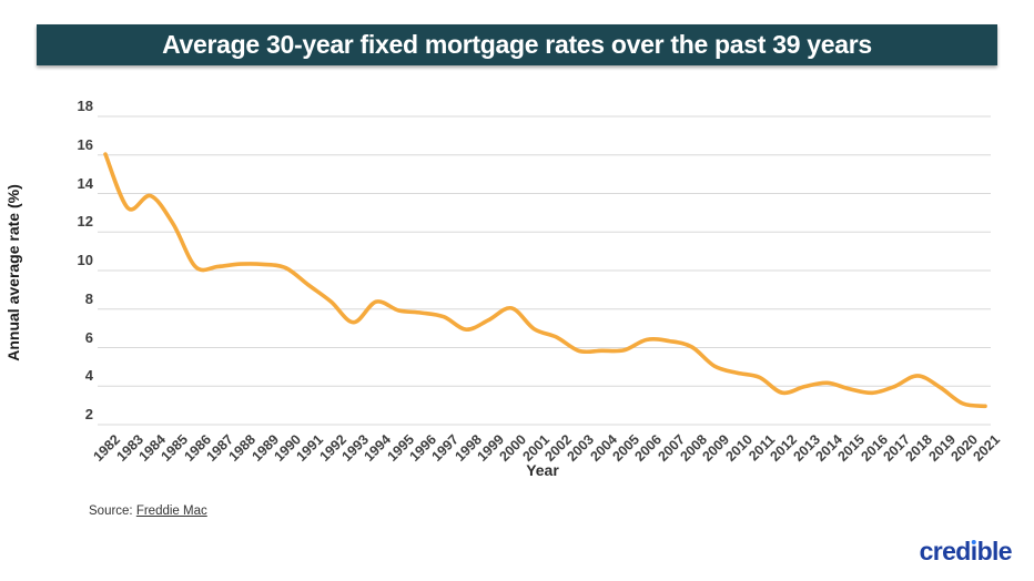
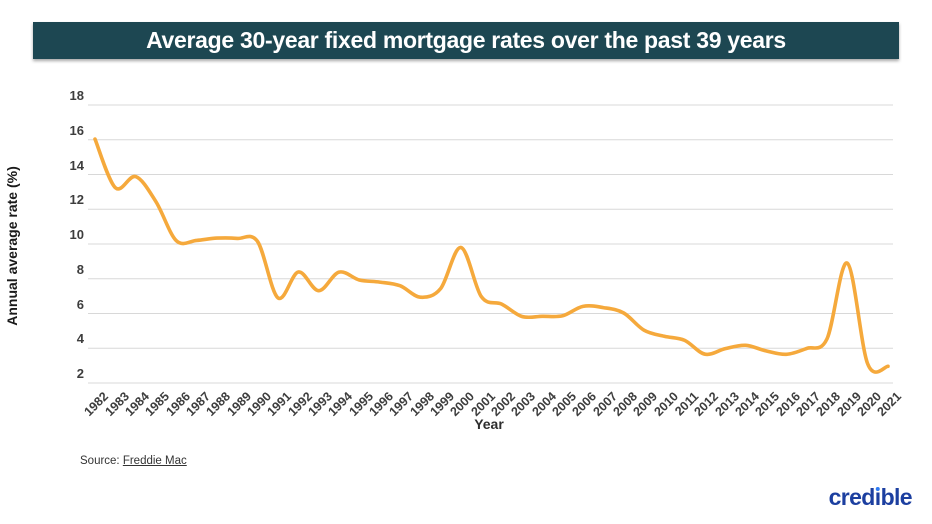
1991: 9.2 -> 6.9
2000: 8.1 -> 9.8
2019: 3.9 -> 8.9
